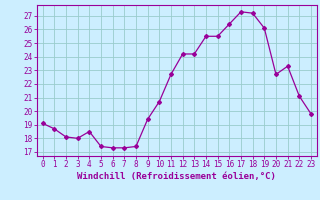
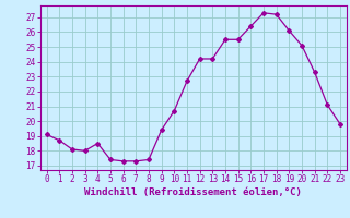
20: 22.7 -> 25.1
